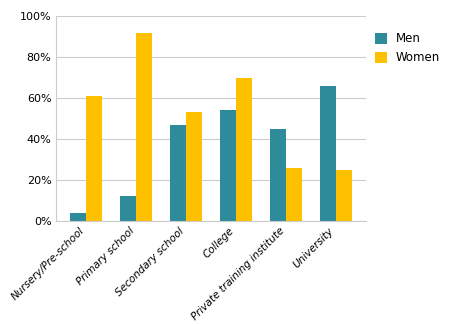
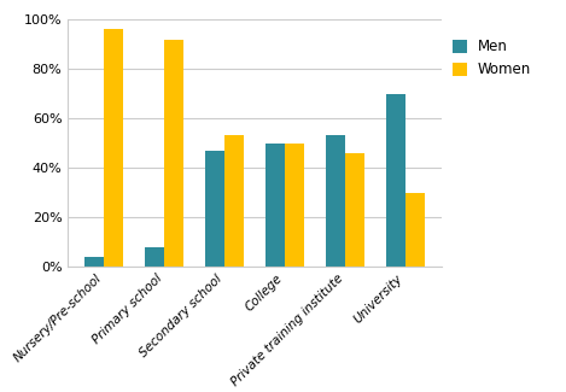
Women/Nursery/Pre-school: 61% -> 96%
Men/Primary school: 12% -> 8%
Men/College: 54% -> 50%
Women/College: 70% -> 50%
Men/Private training institute: 45% -> 53%
Women/Private training institute: 26% -> 46%
Men/University: 66% -> 70%
Women/University: 25% -> 30%
